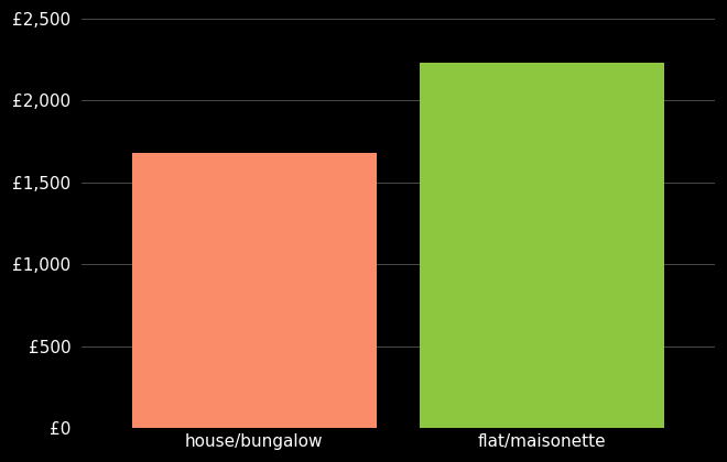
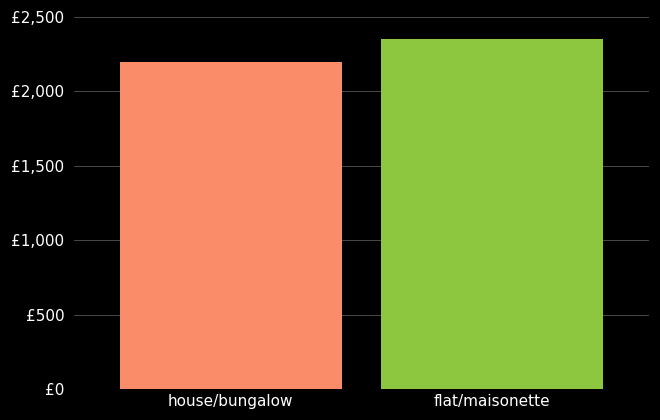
house/bungalow: £1,680 -> £2,200
flat/maisonette: £2,230 -> £2,350
